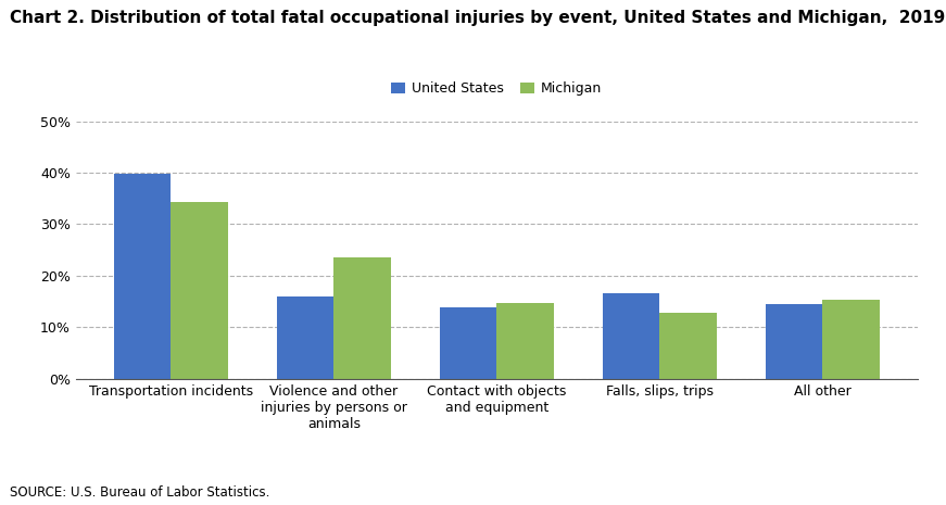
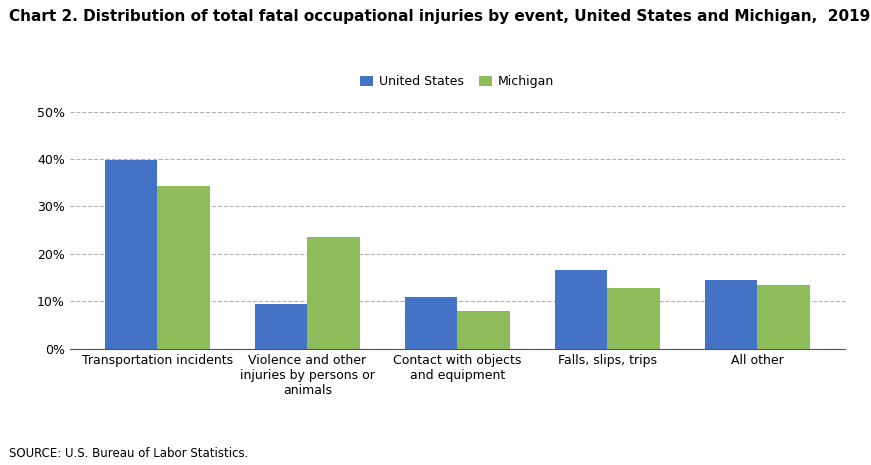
United States/Violence and other injuries by persons or animals: 16.0% -> 9.5%
United States/Contact with objects and equipment: 13.8% -> 11.0%
Michigan/Contact with objects and equipment: 14.8% -> 8.0%
Michigan/All other: 15.4% -> 13.5%
